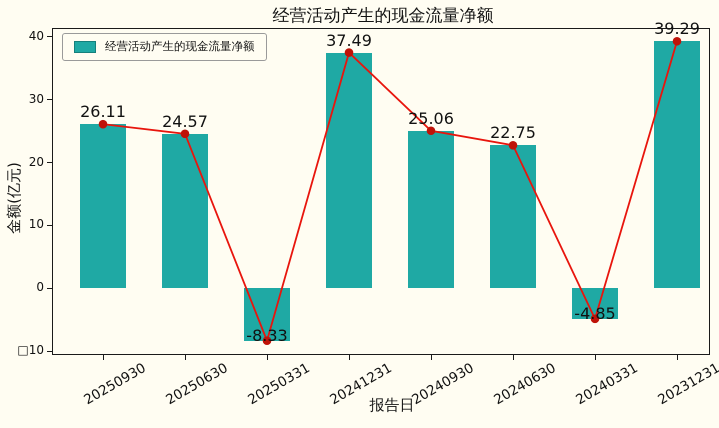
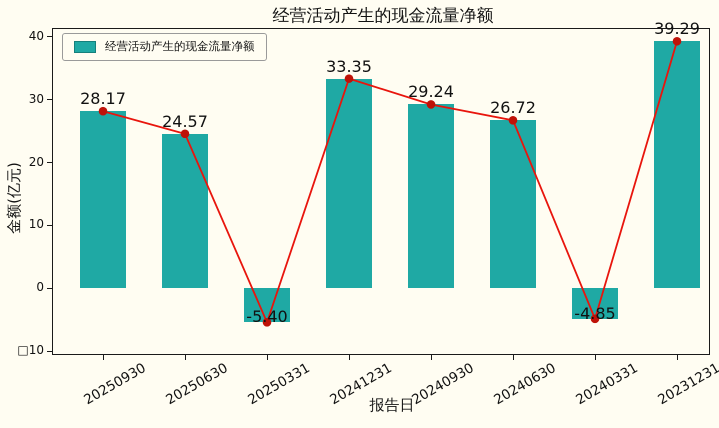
20250930: 26.11 -> 28.17
20250331: -8.33 -> -5.40
20241231: 37.49 -> 33.35
20240930: 25.06 -> 29.24
20240630: 22.75 -> 26.72
